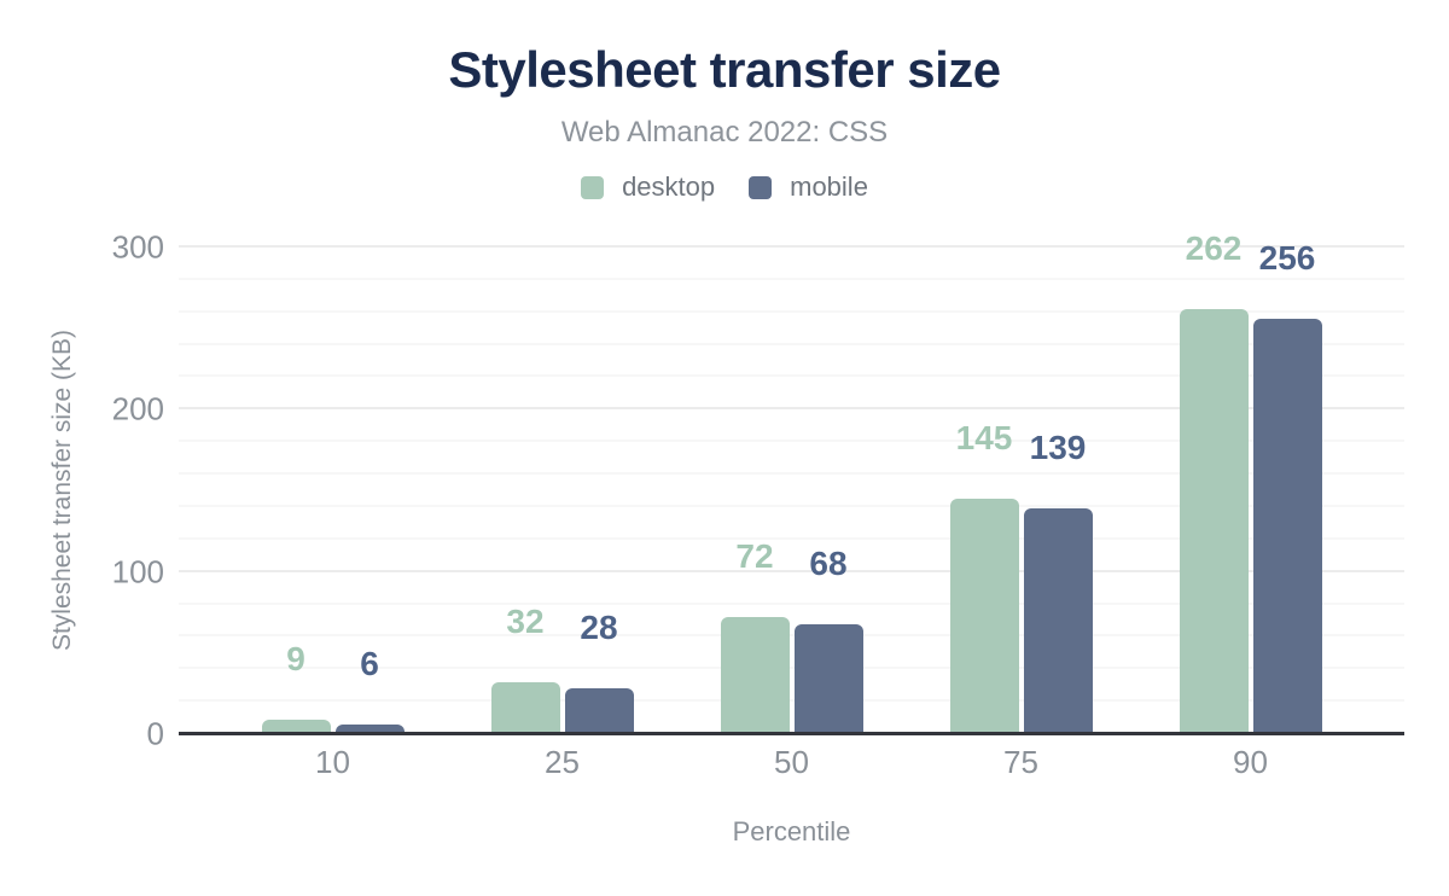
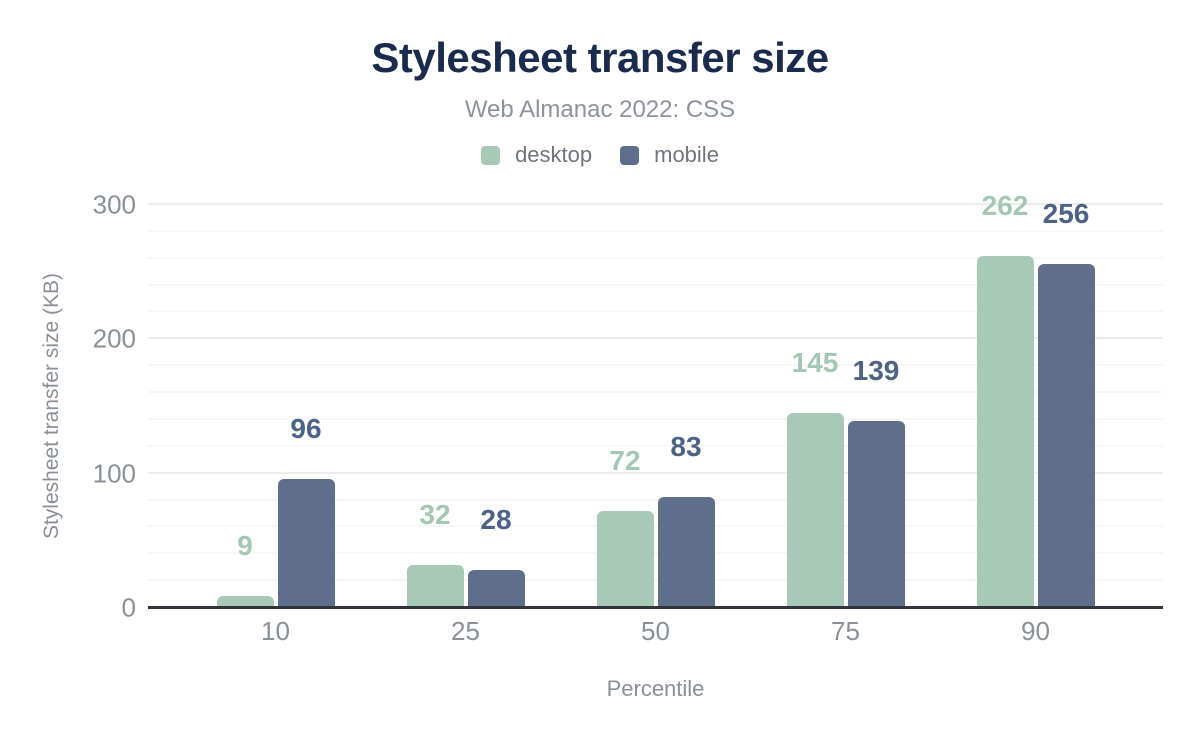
mobile/10: 6 -> 96
mobile/50: 68 -> 83
